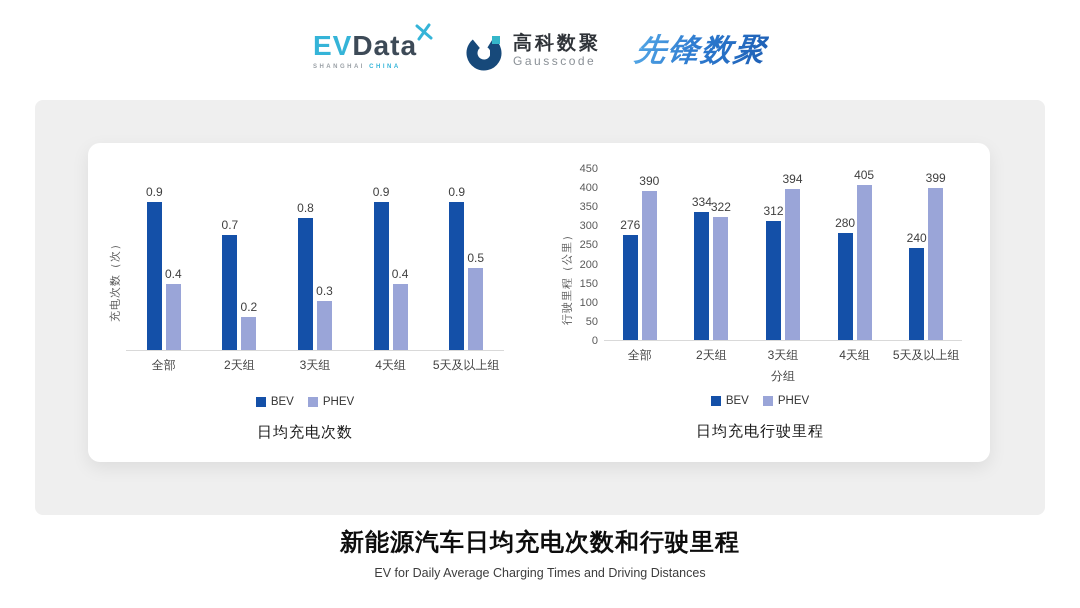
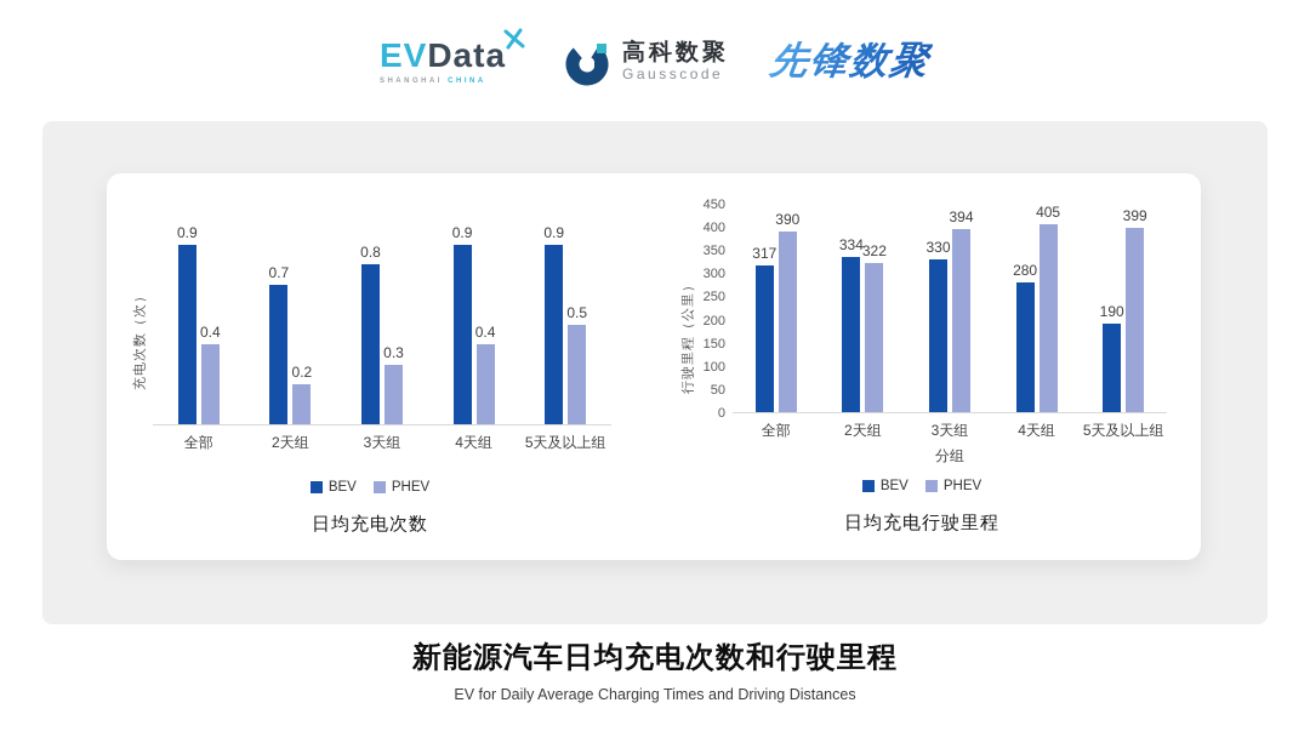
日均充电行驶里程/BEV/全部: 276 -> 317
日均充电行驶里程/BEV/3天组: 312 -> 330
日均充电行驶里程/BEV/5天及以上组: 240 -> 190
